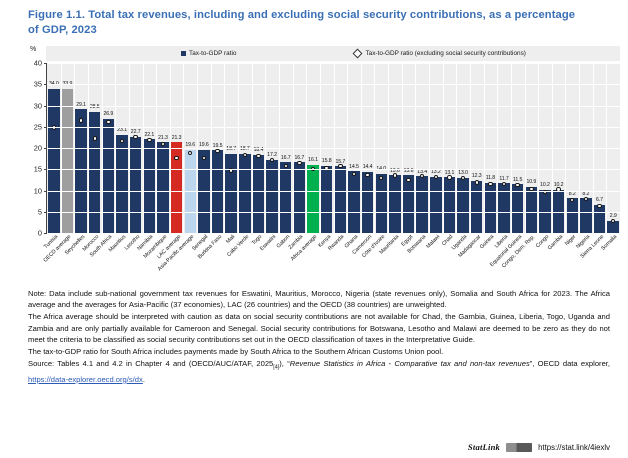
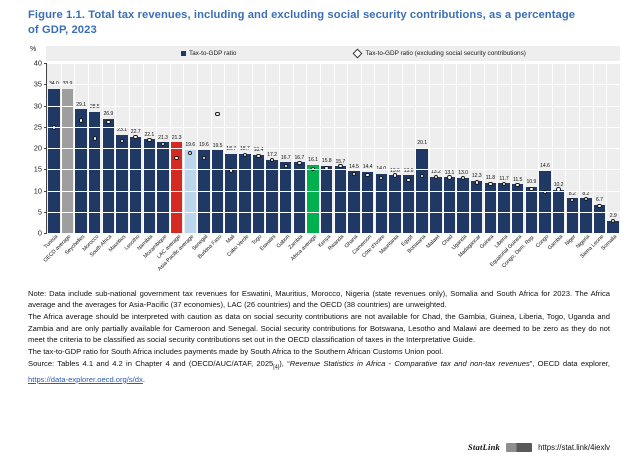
Tax-to-GDP ratio (excluding social security contributions)/Burkina Faso: 19 -> 28
Tax-to-GDP ratio/Botswana: 13.4 -> 20.1
Tax-to-GDP ratio/Congo: 10.2 -> 14.6
